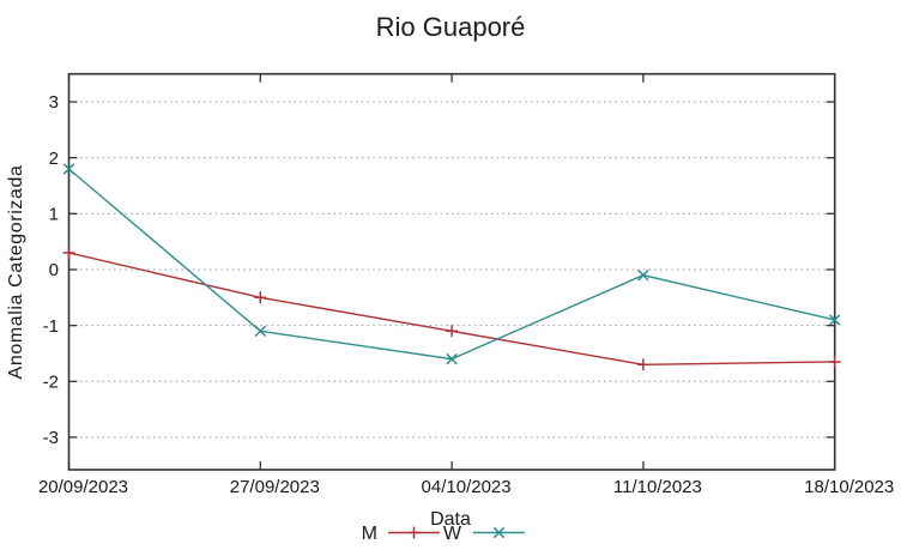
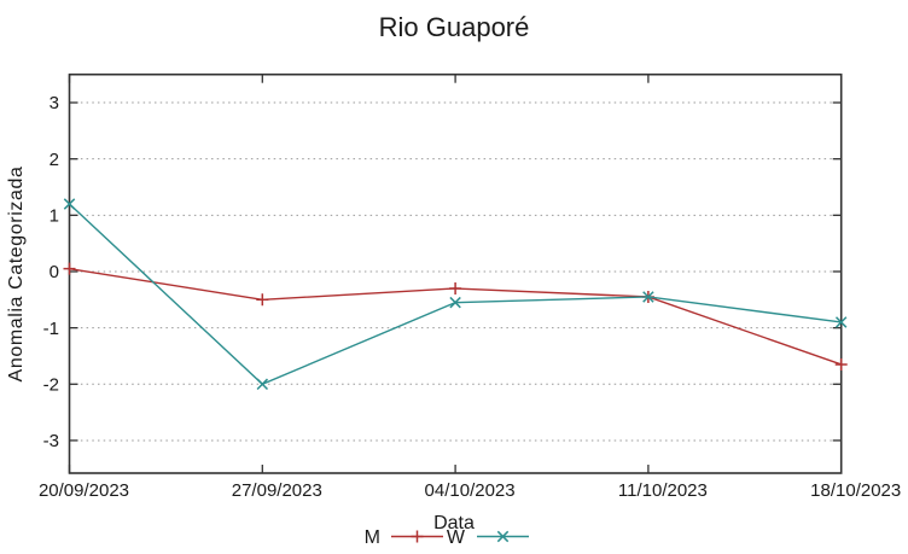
M/20/09/2023: 0.3 -> 0.1
W/20/09/2023: 1.8 -> 1.2
W/27/09/2023: -1.1 -> -2.0
M/04/10/2023: -1.1 -> -0.3
W/04/10/2023: -1.6 -> -0.6
M/11/10/2023: -1.7 -> -0.5
W/11/10/2023: -0.1 -> -0.5
